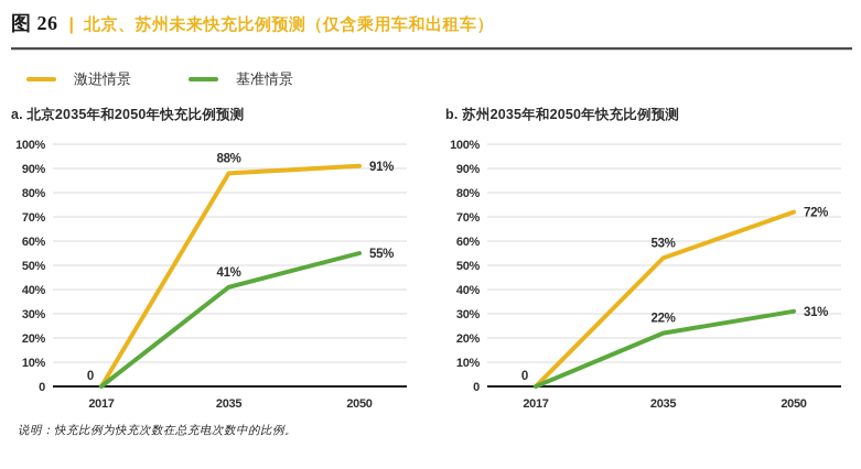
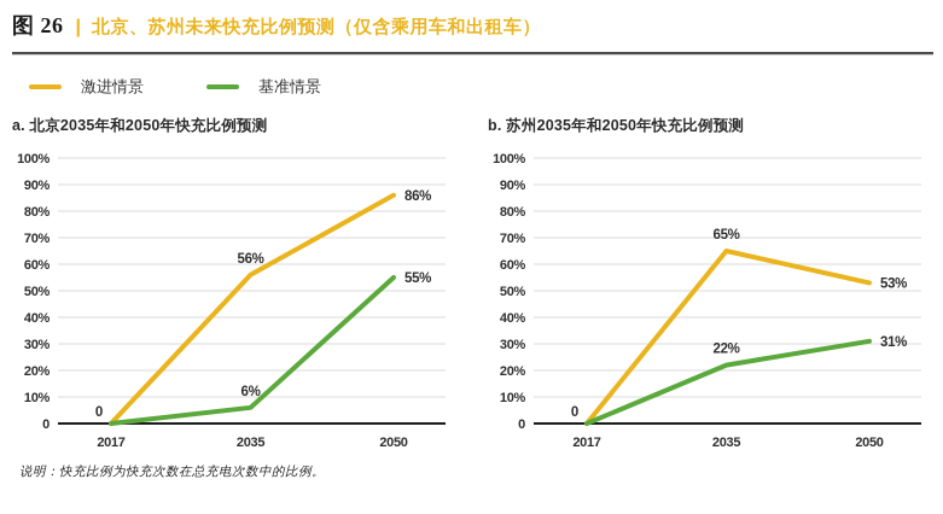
a. 北京2035年和2050年快充比例预测/激进情景/2035: 88% -> 56%
a. 北京2035年和2050年快充比例预测/基准情景/2035: 41% -> 6%
a. 北京2035年和2050年快充比例预测/激进情景/2050: 91% -> 86%
b. 苏州2035年和2050年快充比例预测/激进情景/2035: 53% -> 65%
b. 苏州2035年和2050年快充比例预测/激进情景/2050: 72% -> 53%
